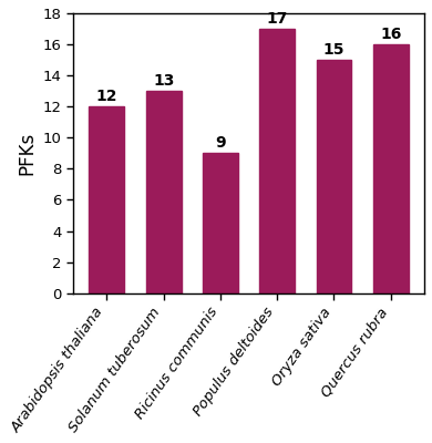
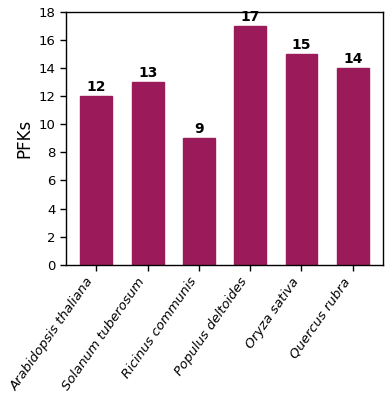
Quercus rubra: 16 -> 14
